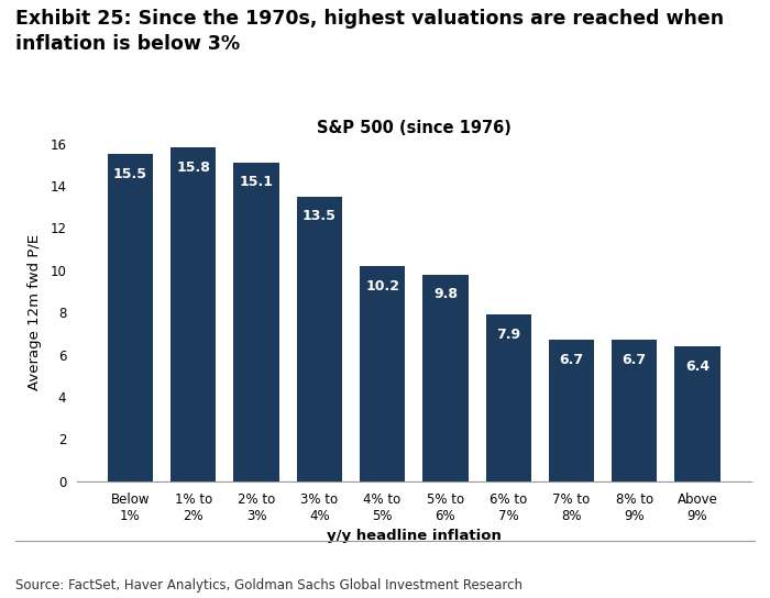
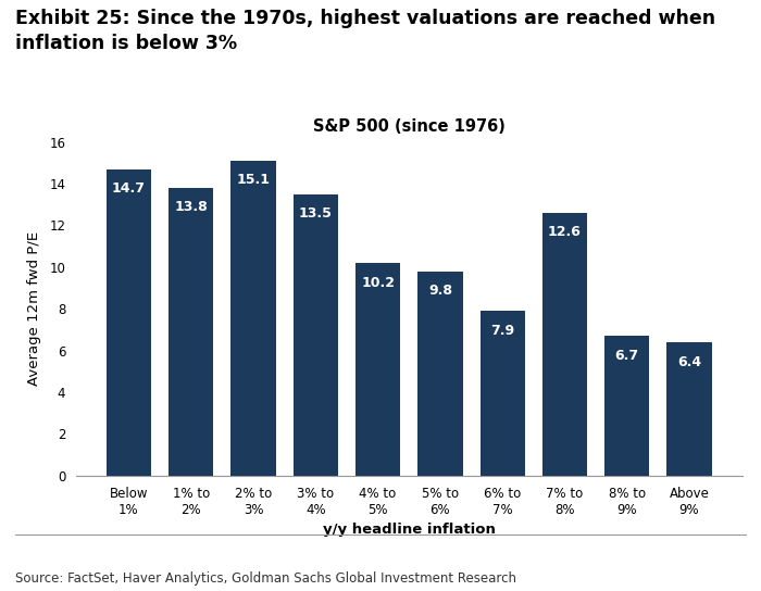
Below 1%: 15.5 -> 14.7
1% to 2%: 15.8 -> 13.8
7% to 8%: 6.7 -> 12.6
